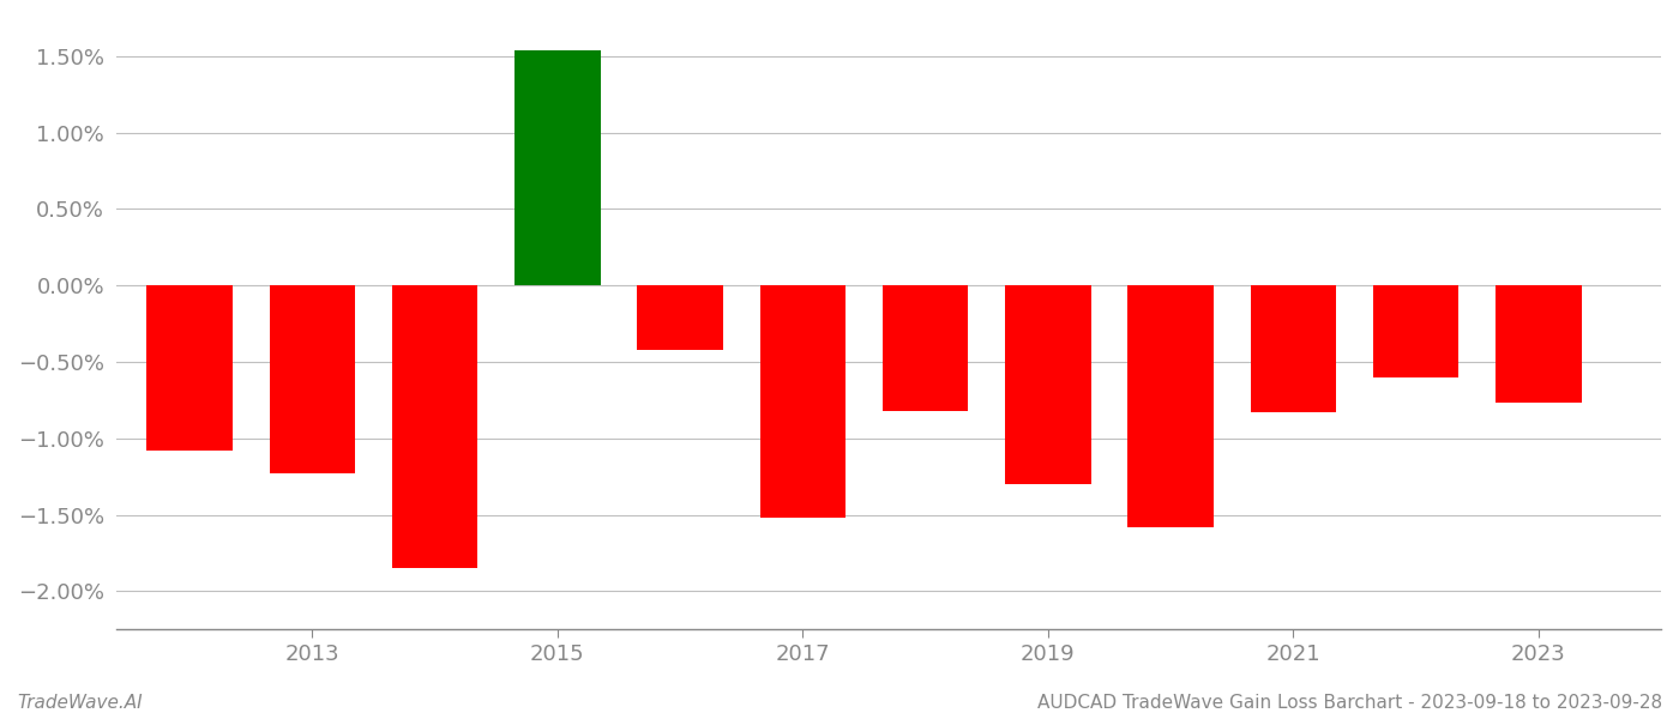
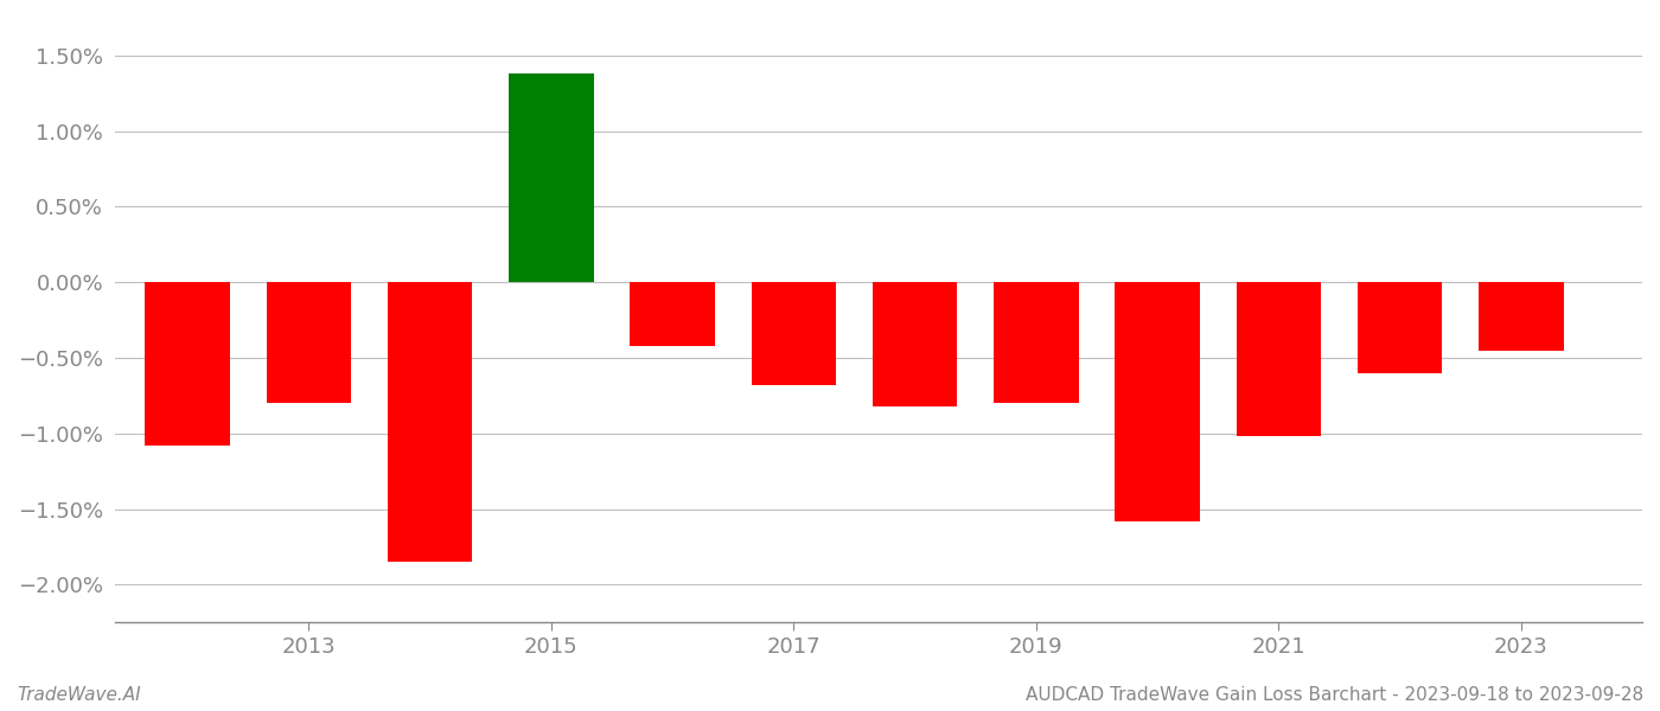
2013: -1.23% -> -0.80%
2015: 1.54% -> 1.38%
2017: -1.52% -> -0.68%
2019: -1.30% -> -0.80%
2021: -0.83% -> -1.02%
2023: -0.77% -> -0.45%
